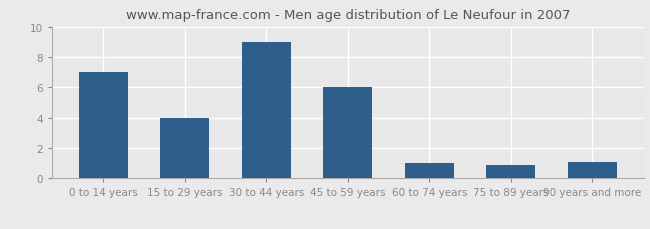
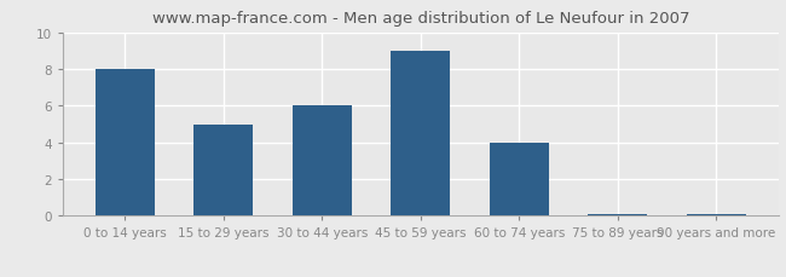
0 to 14 years: 7.0 -> 8.0
15 to 29 years: 4.0 -> 5.0
30 to 44 years: 9.0 -> 6.0
45 to 59 years: 6.0 -> 9.0
60 to 74 years: 1.0 -> 4.0
75 to 89 years: 0.9 -> 0.1
90 years and more: 1.1 -> 0.1
